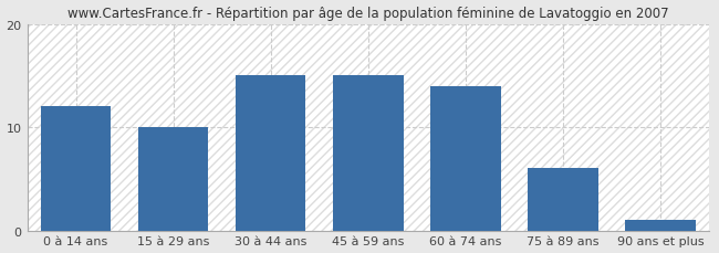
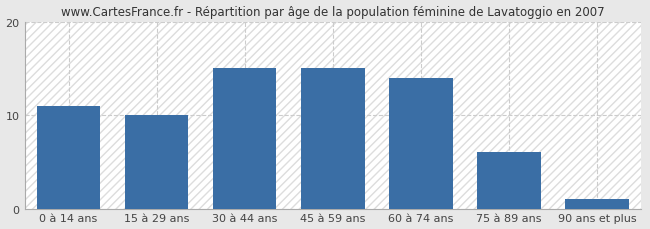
0 à 14 ans: 12 -> 11
